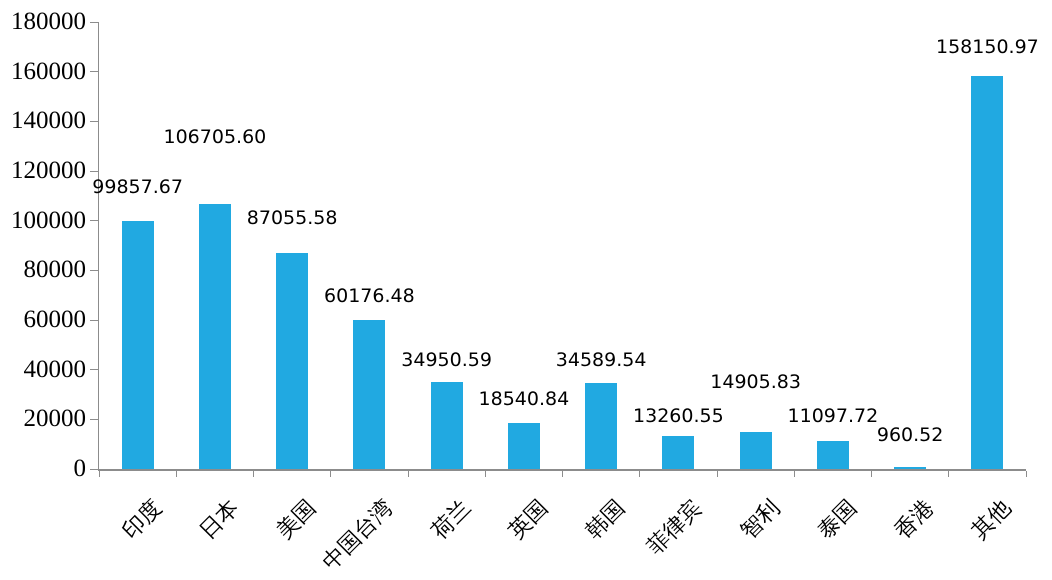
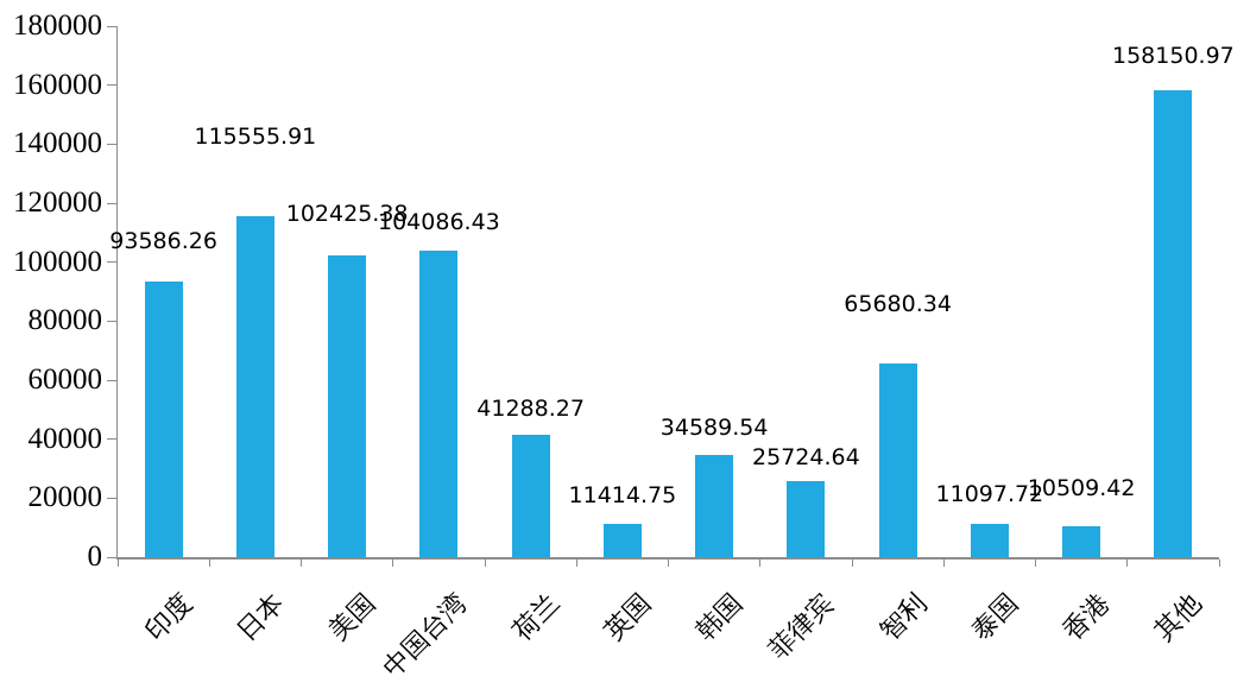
印度: 99857.67 -> 93586.26
日本: 106705.60 -> 115555.91
美国: 87055.58 -> 102425.38
中国台湾: 60176.48 -> 104086.43
荷兰: 34950.59 -> 41288.27
英国: 18540.84 -> 11414.75
菲律宾: 13260.55 -> 25724.64
智利: 14905.83 -> 65680.34
香港: 960.52 -> 10509.42
